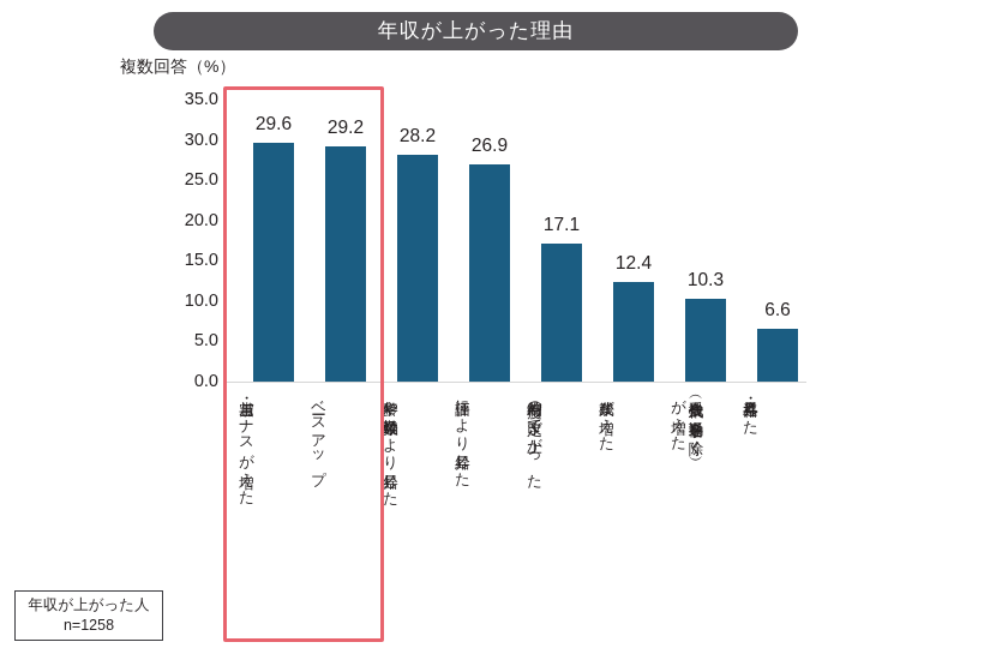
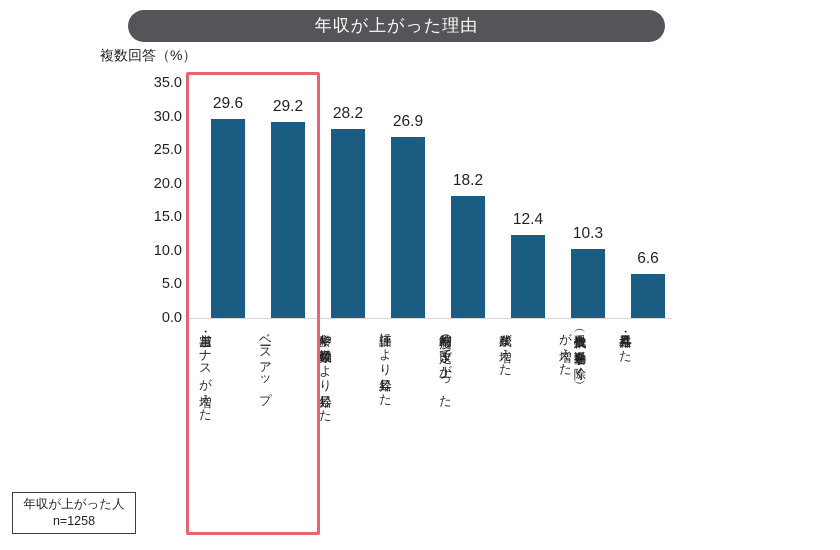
給与制度の改定で上がった: 17.1 -> 18.2
